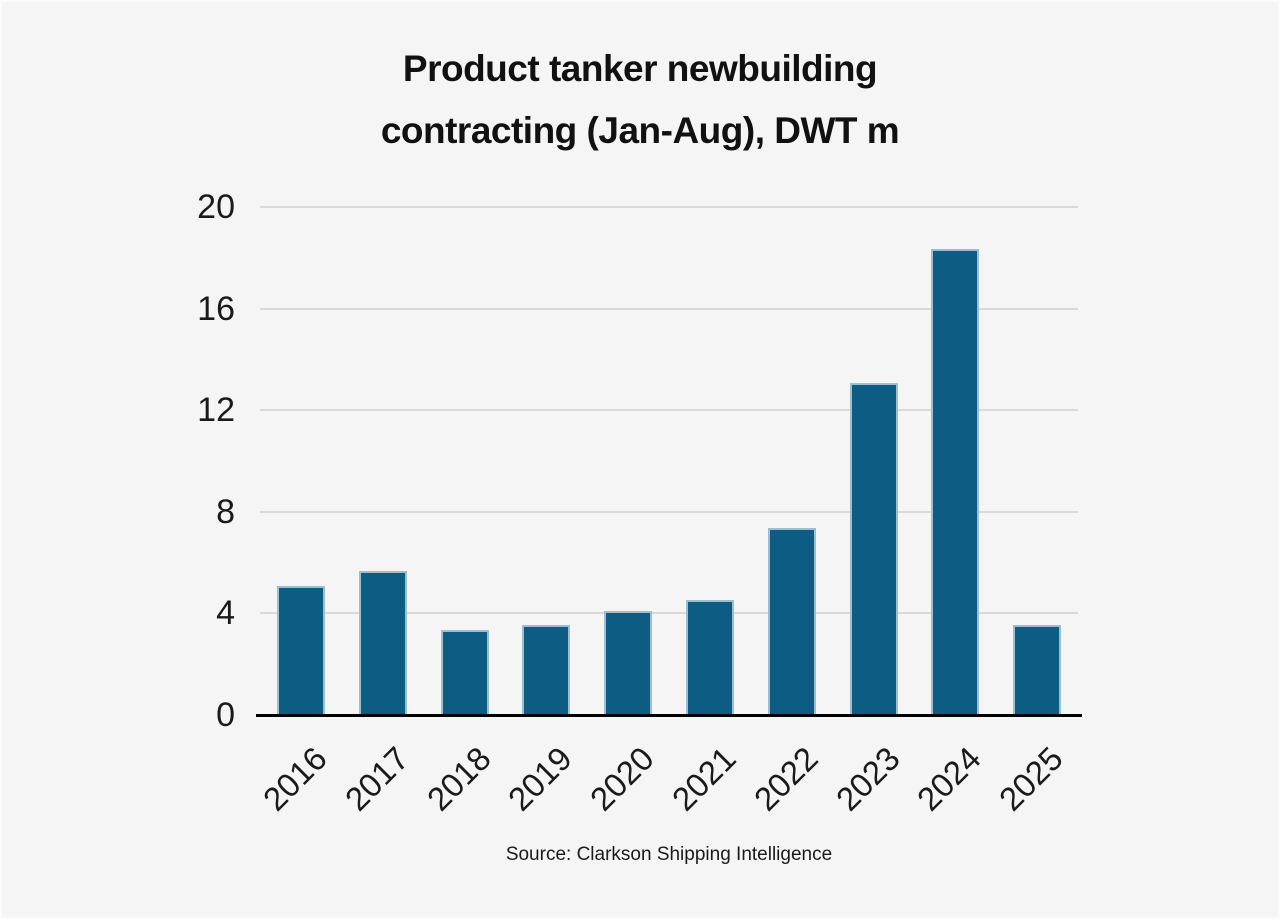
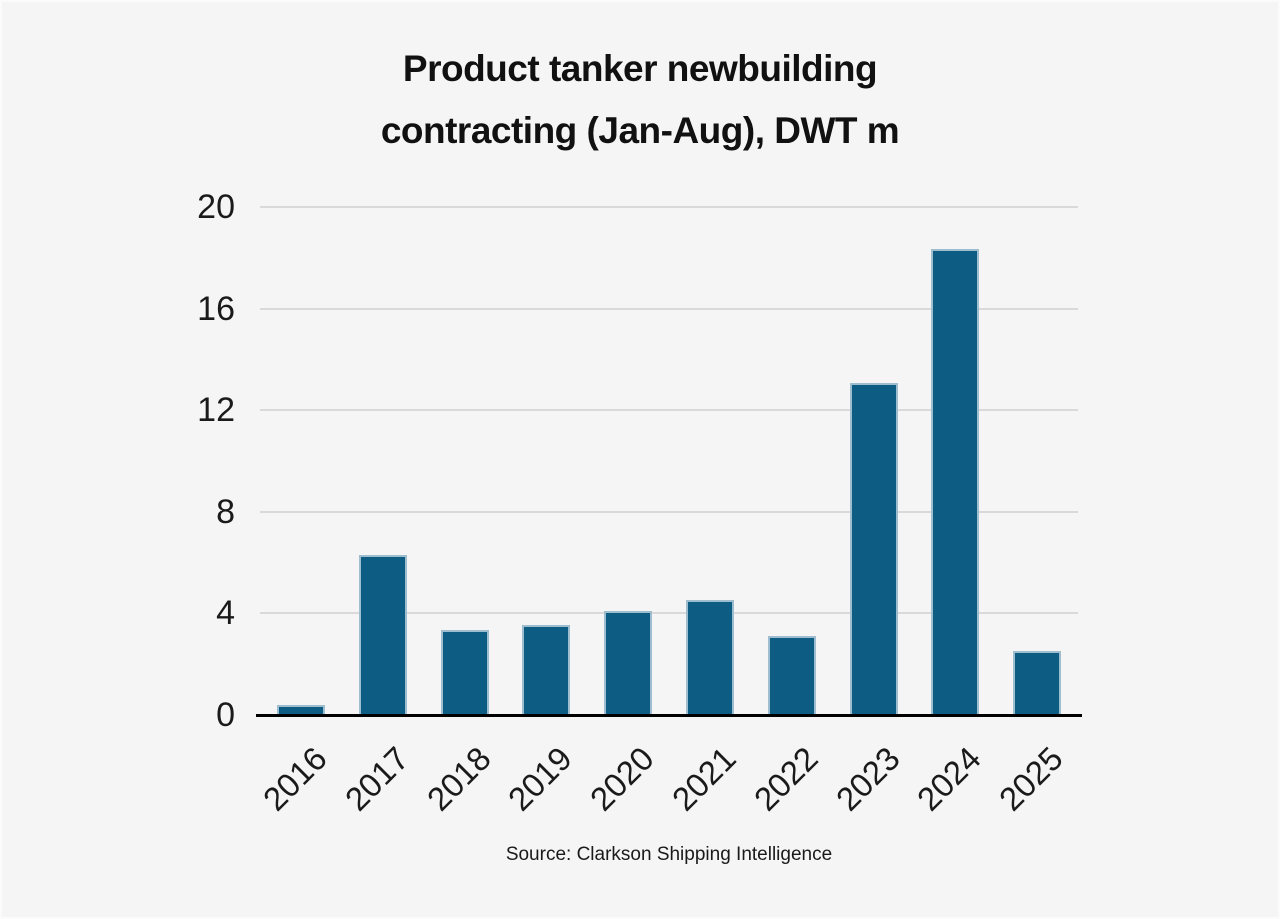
2016: 5.1 -> 0.5
2017: 5.7 -> 6.3
2022: 7.4 -> 3.1
2025: 3.6 -> 2.5
